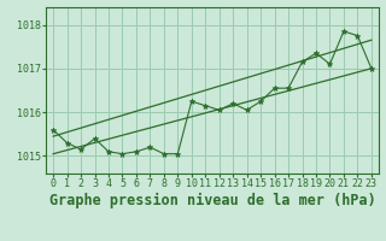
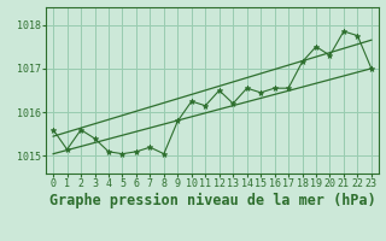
1: 1015.30 -> 1015.15
2: 1015.15 -> 1015.60
9: 1015.05 -> 1015.80
12: 1016.05 -> 1016.50
14: 1016.05 -> 1016.55
15: 1016.25 -> 1016.45
19: 1017.35 -> 1017.50
20: 1017.10 -> 1017.30
